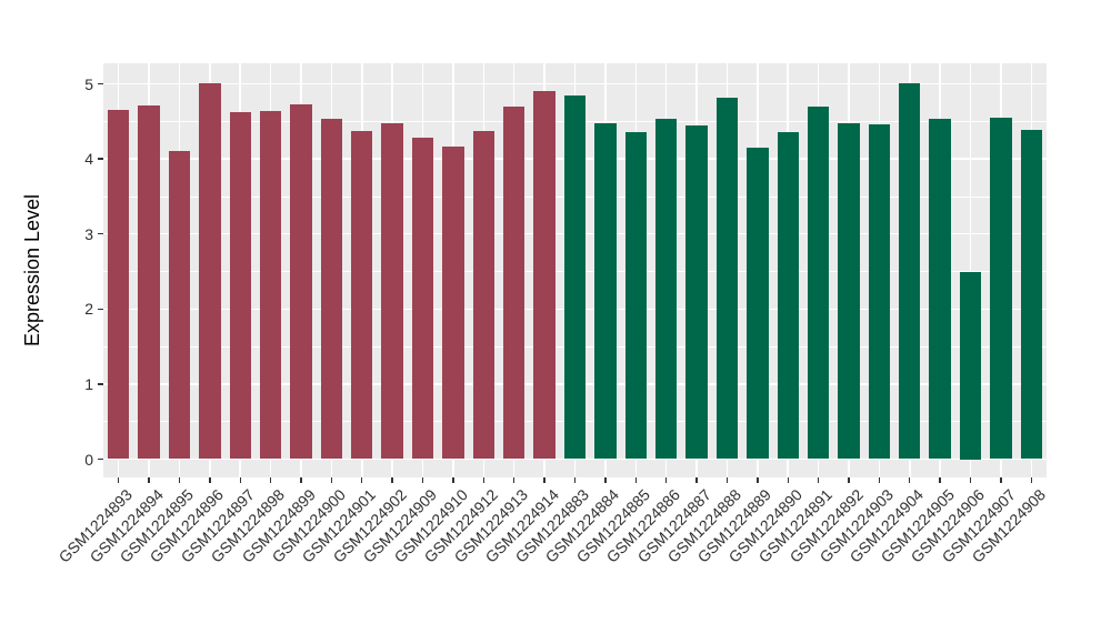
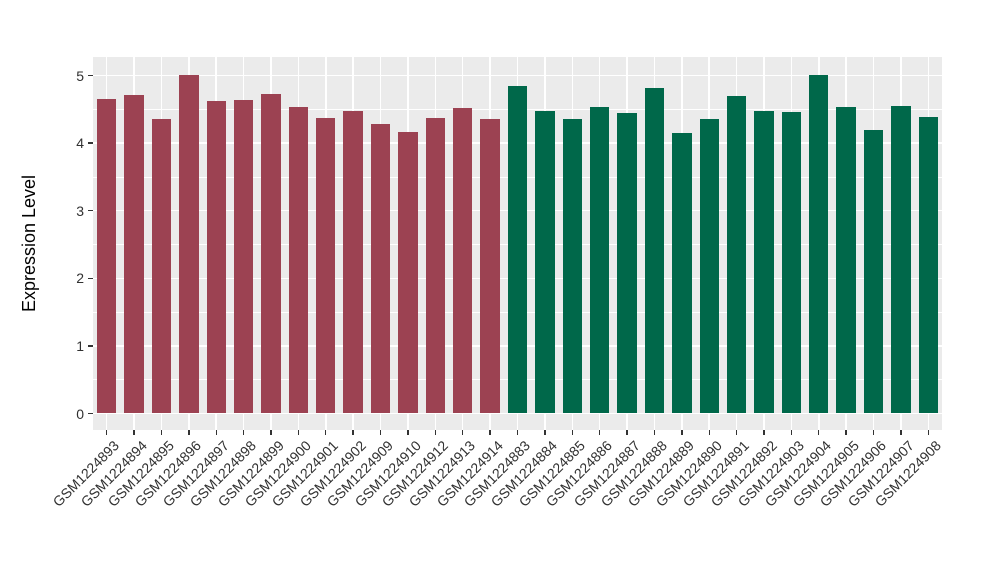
GSM1224895: 4.1 -> 4.4
GSM1224913: 4.7 -> 4.5
GSM1224914: 4.9 -> 4.4
GSM1224906: 2.5 -> 4.2
